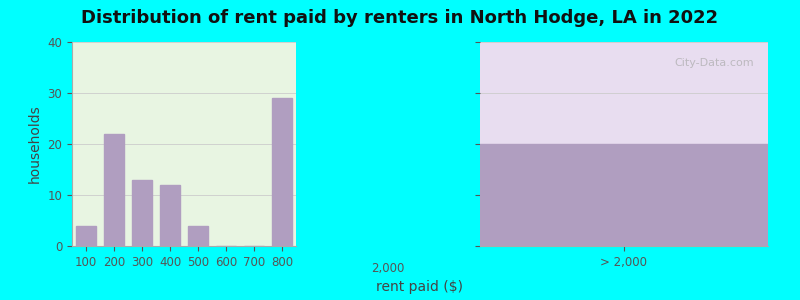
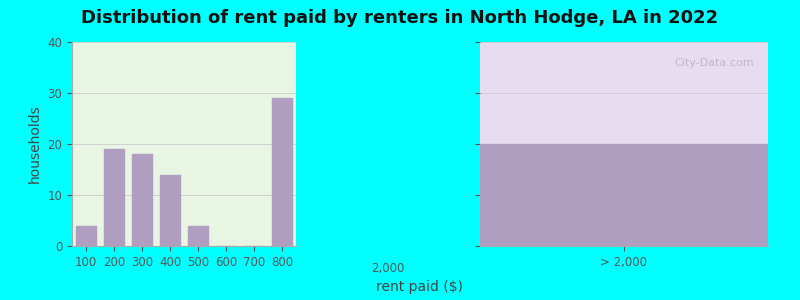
200: 22 -> 19
300: 13 -> 18
400: 12 -> 14
